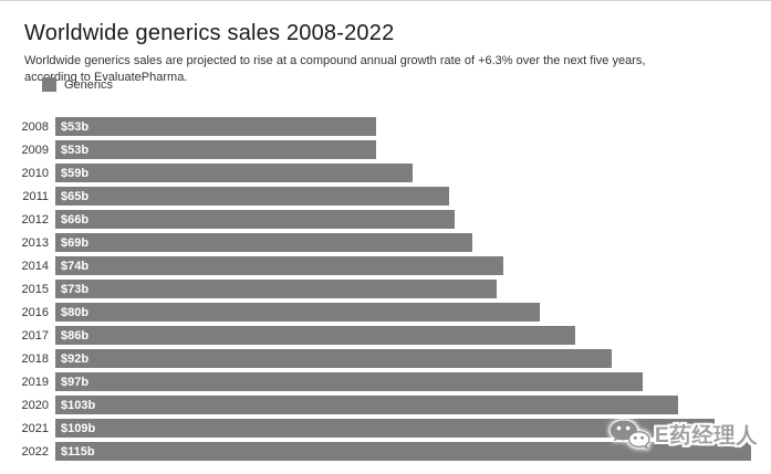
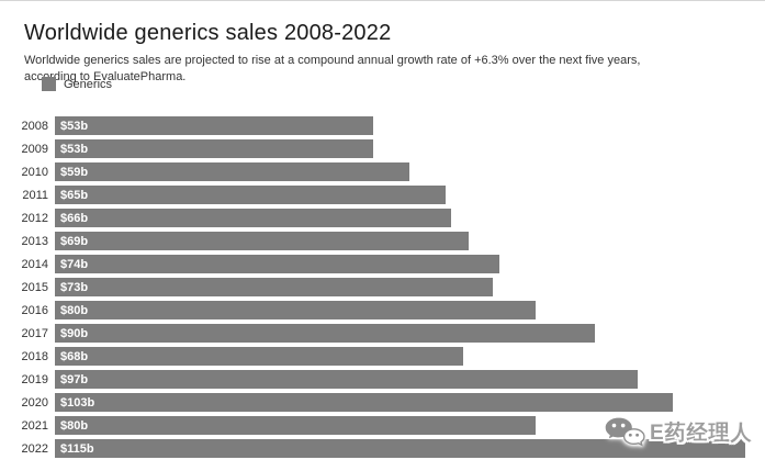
2017: $86b -> $90b
2018: $92b -> $68b
2021: $109b -> $80b
